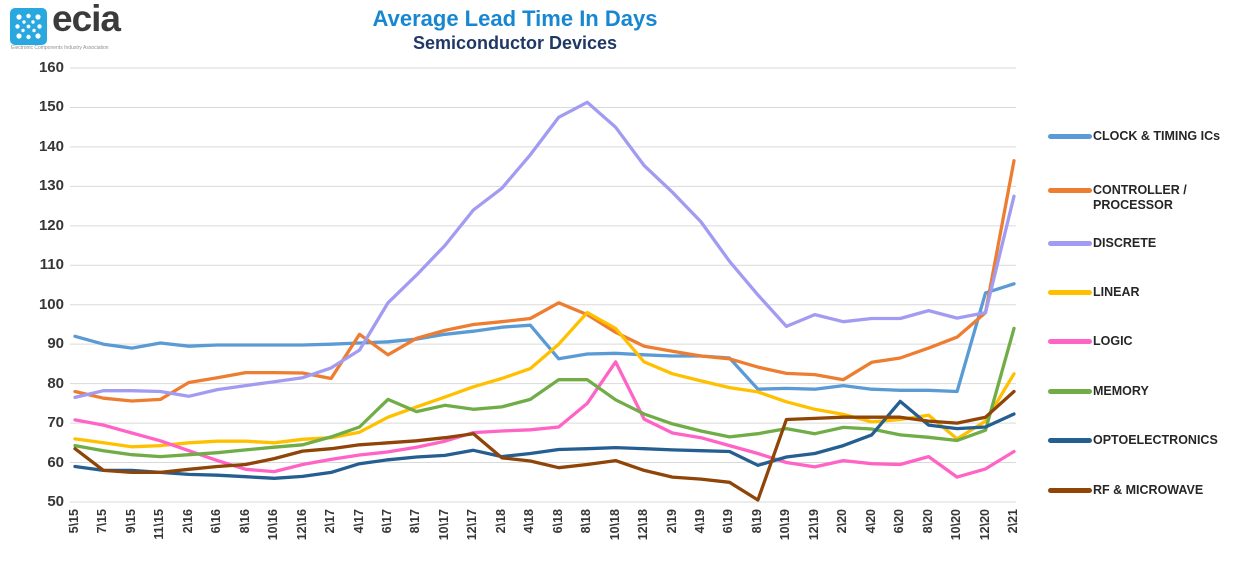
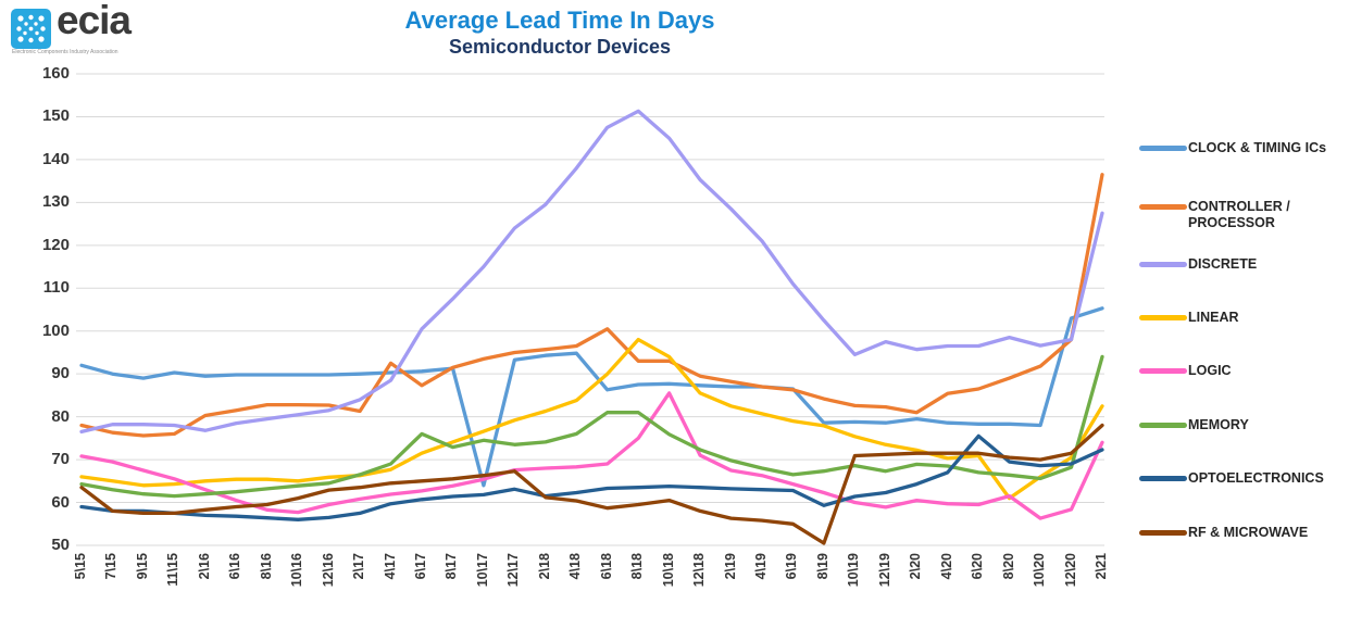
CLOCK & TIMING ICs/10\17: 92 -> 64
CONTROLLER / PROCESSOR/8\18: 98 -> 93
LINEAR/8\20: 72 -> 61
LOGIC/2\21: 63 -> 74
